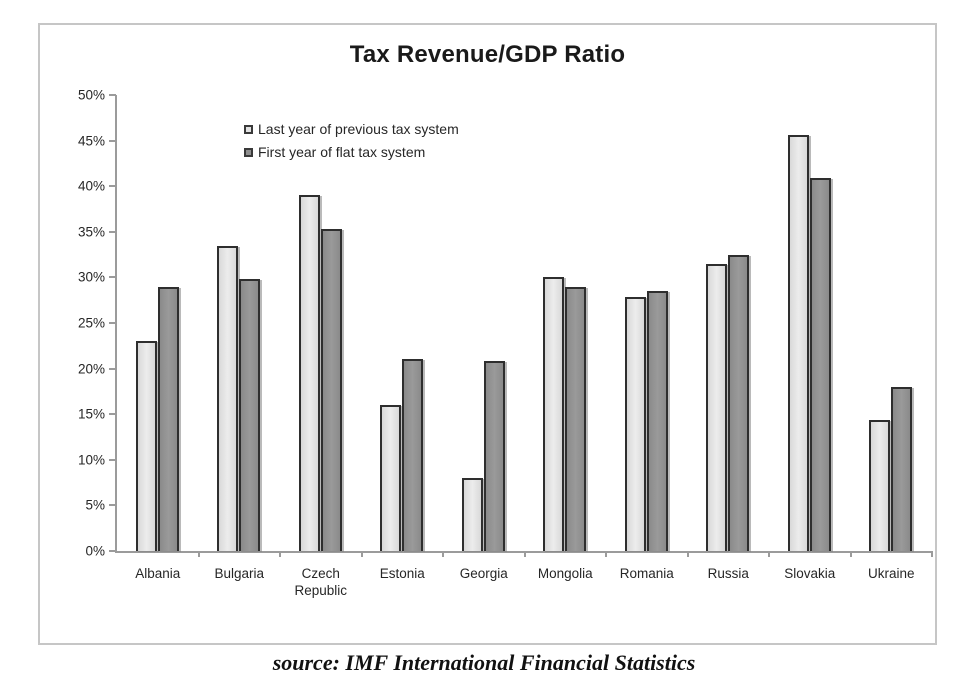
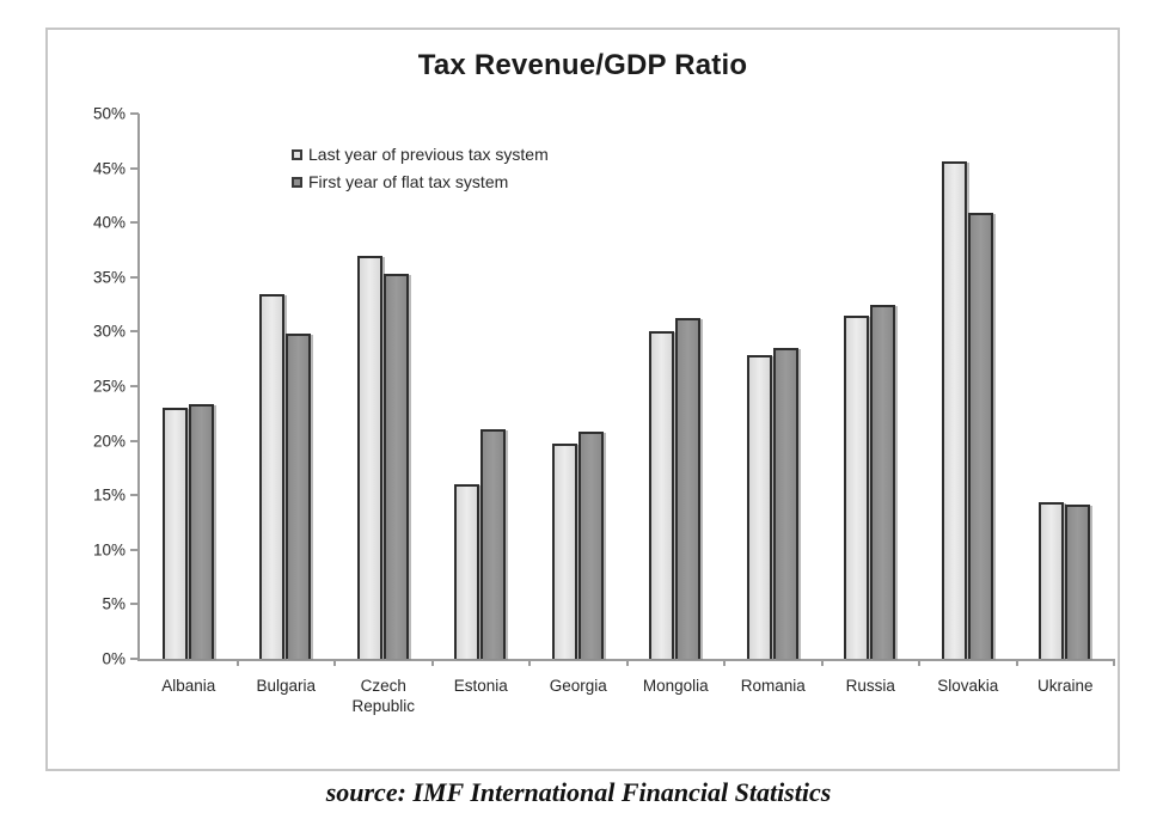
First year of flat tax system/Albania: 29% -> 23%
Last year of previous tax system/Czech Republic: 39% -> 37%
Last year of previous tax system/Georgia: 8% -> 20%
First year of flat tax system/Mongolia: 29% -> 31%
First year of flat tax system/Ukraine: 18% -> 14%
